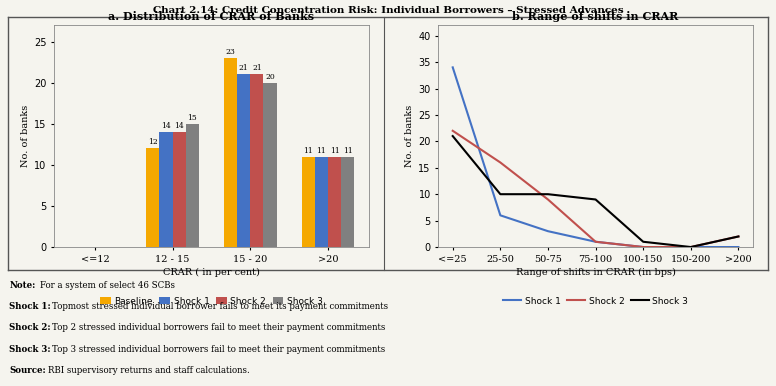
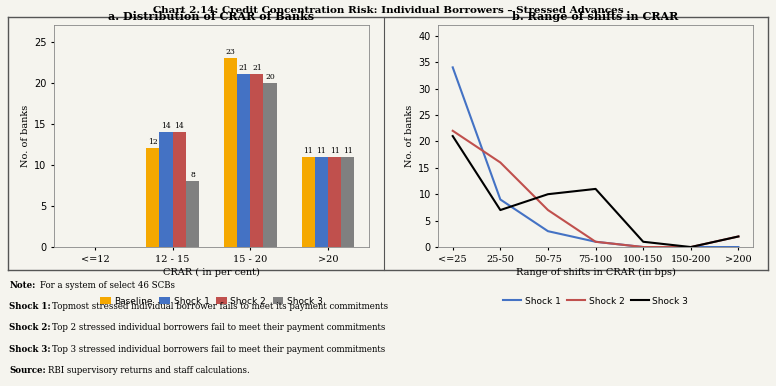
Shock 3/12 - 15: 15 -> 8
Shock 1/25-50: 6 -> 9
Shock 3/25-50: 10 -> 7
Shock 2/50-75: 9 -> 7
Shock 3/75-100: 9 -> 11
